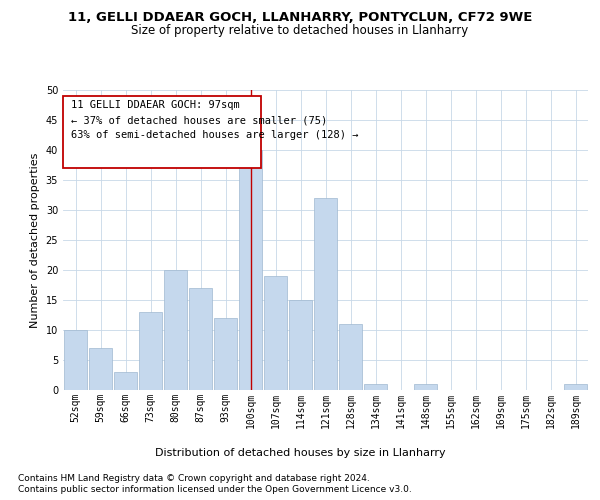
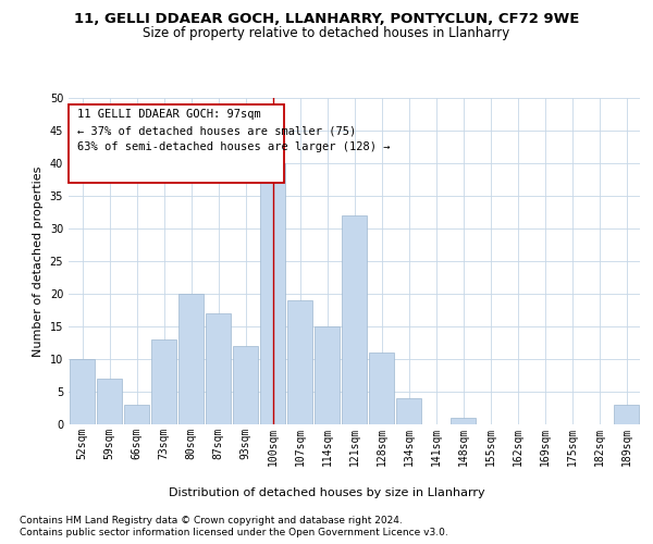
134sqm: 1 -> 4
189sqm: 1 -> 3
